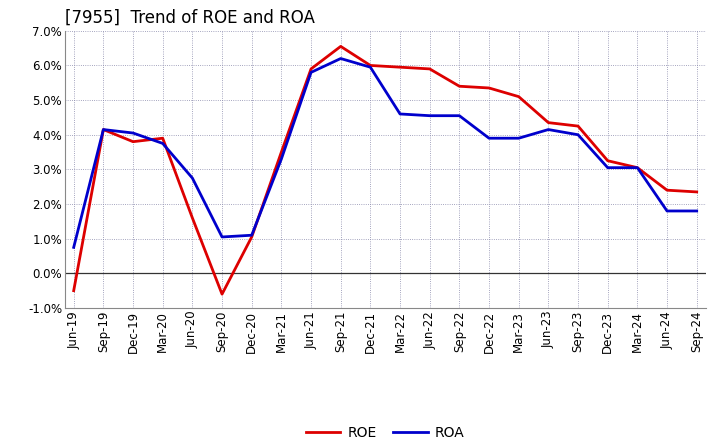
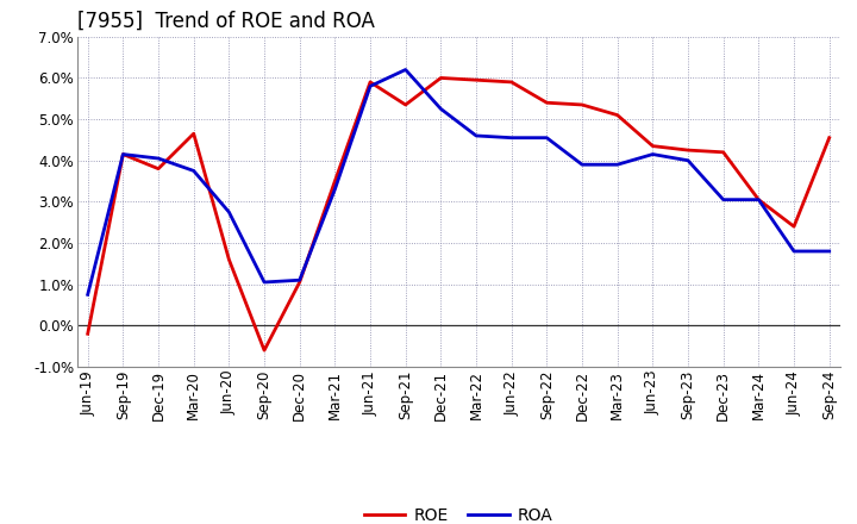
ROE/Jun-19: -0.50% -> -0.20%
ROE/Mar-20: 3.90% -> 4.65%
ROE/Sep-21: 6.55% -> 5.35%
ROA/Dec-21: 5.95% -> 5.25%
ROE/Dec-23: 3.25% -> 4.20%
ROE/Sep-24: 2.35% -> 4.55%
